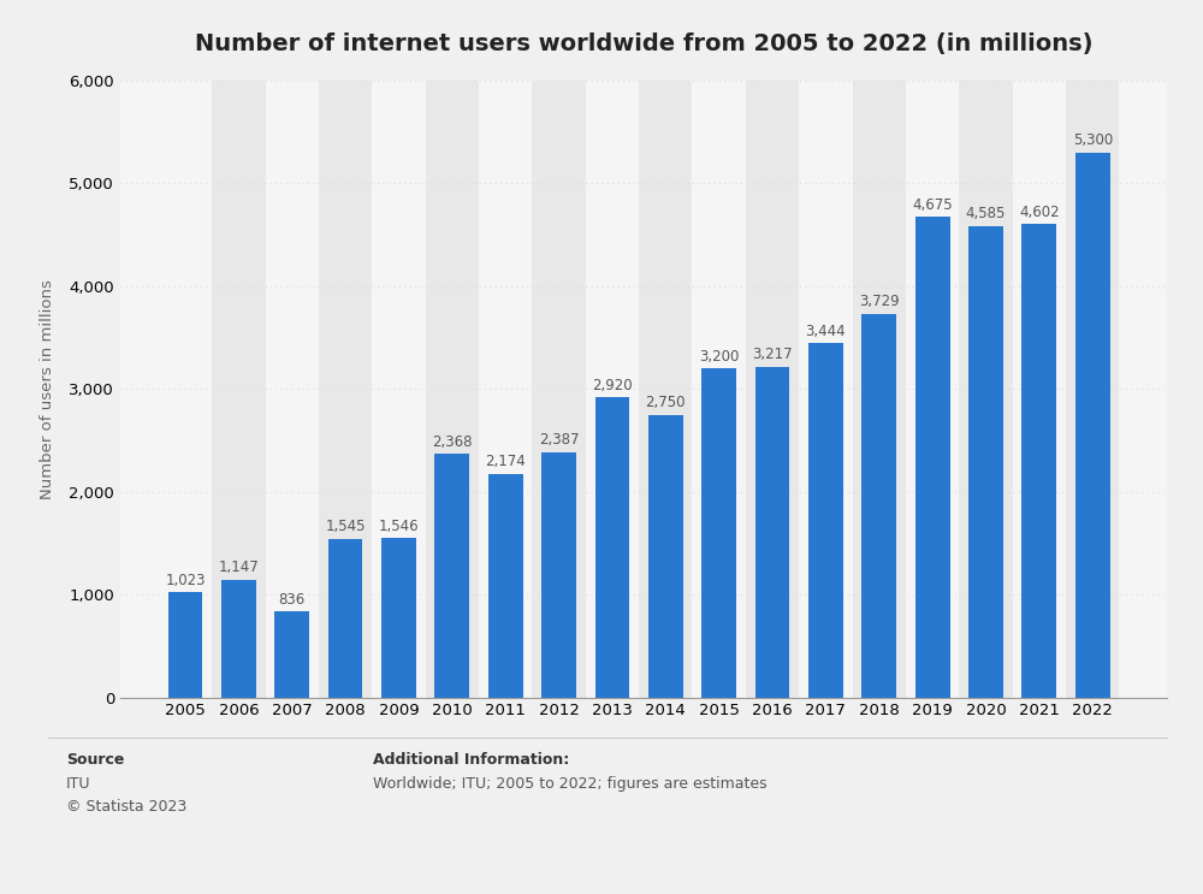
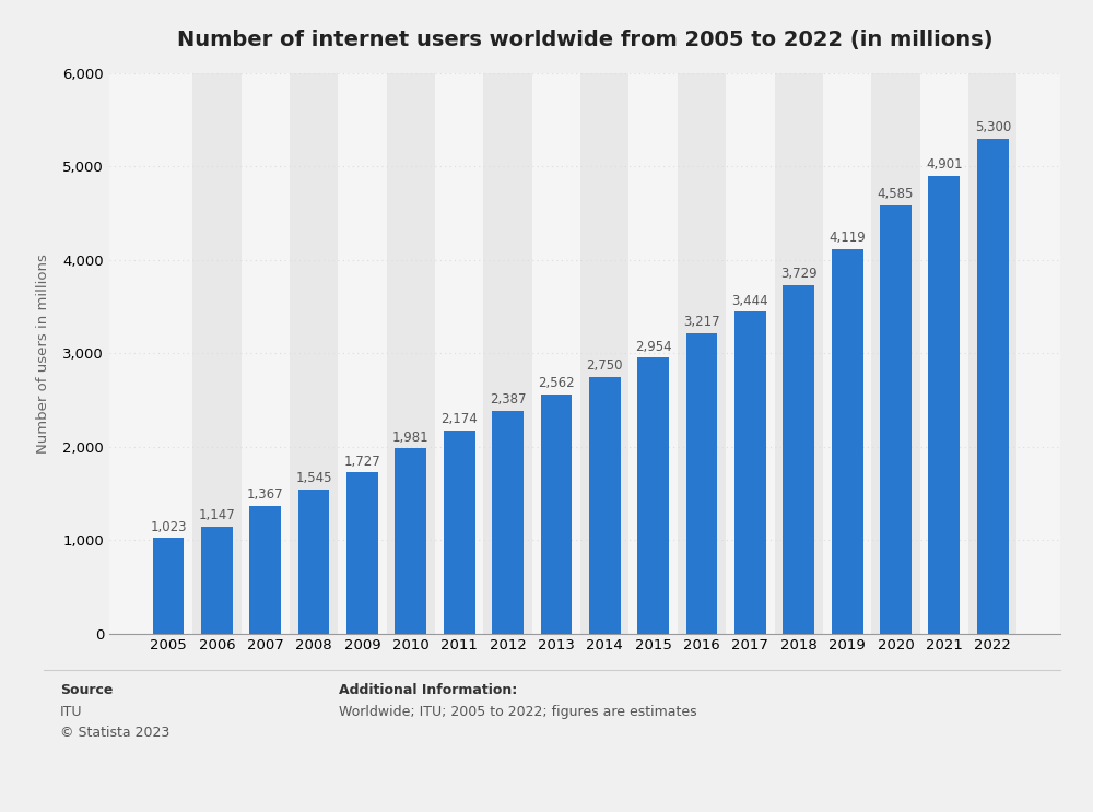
2007: 836 -> 1,367
2009: 1,546 -> 1,727
2010: 2,368 -> 1,981
2013: 2,920 -> 2,562
2015: 3,200 -> 2,954
2019: 4,675 -> 4,119
2021: 4,602 -> 4,901
